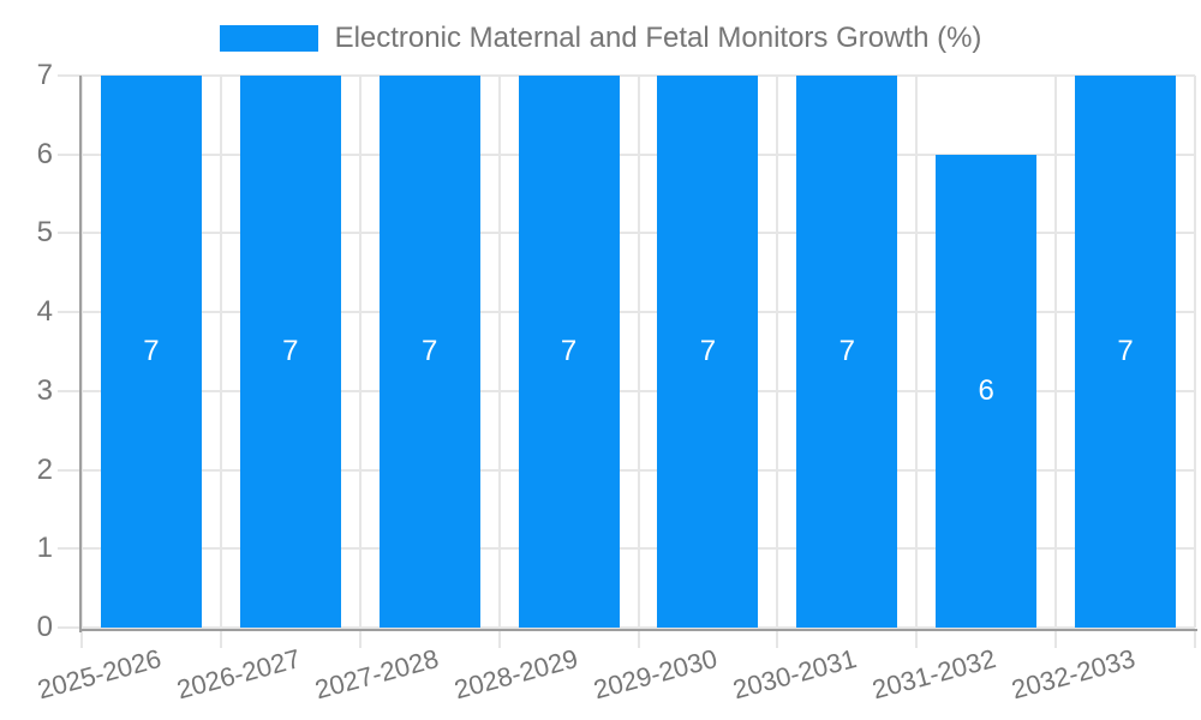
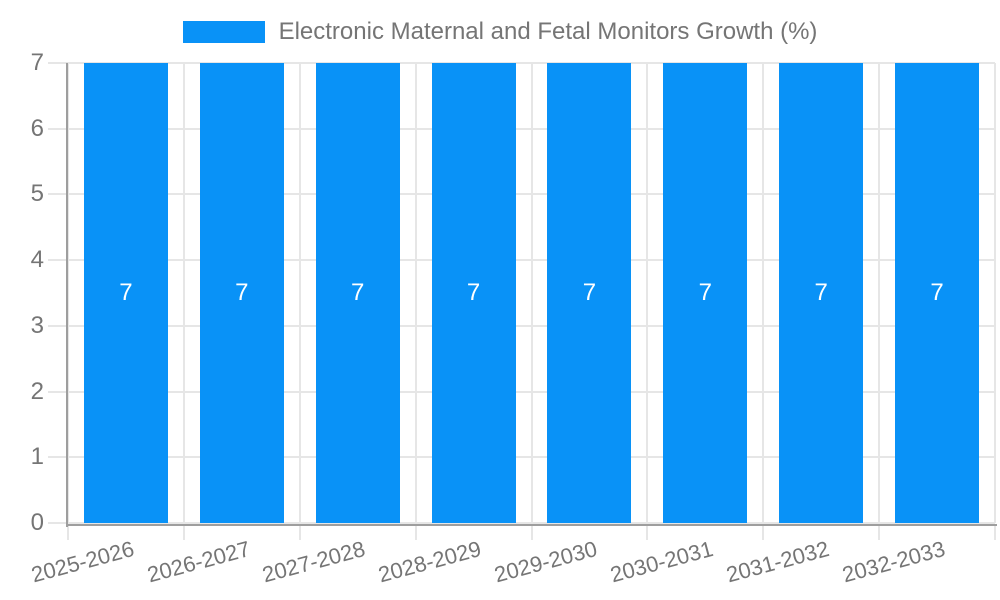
2031-2032: 6 -> 7
